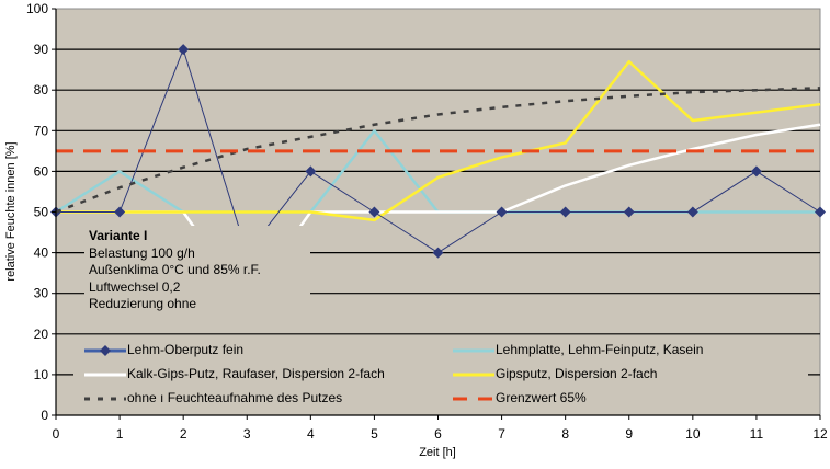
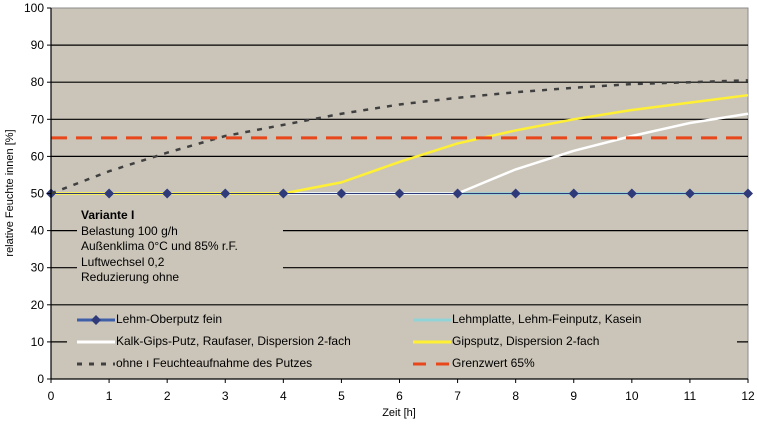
Lehmplatte, Lehm-Feinputz, Kasein/1: 60 -> 50
Lehm-Oberputz fein/2: 90 -> 50
Lehm-Oberputz fein/3: 40 -> 50
Kalk-Gips-Putz, Raufaser, Dispersion 2-fach/3: 28 -> 50
Lehm-Oberputz fein/4: 60 -> 50
Lehmplatte, Lehm-Feinputz, Kasein/5: 70 -> 50
Gipsputz, Dispersion 2-fach/5: 48 -> 53
Lehm-Oberputz fein/6: 40 -> 50
Gipsputz, Dispersion 2-fach/9: 87 -> 70
Lehm-Oberputz fein/11: 60 -> 50
